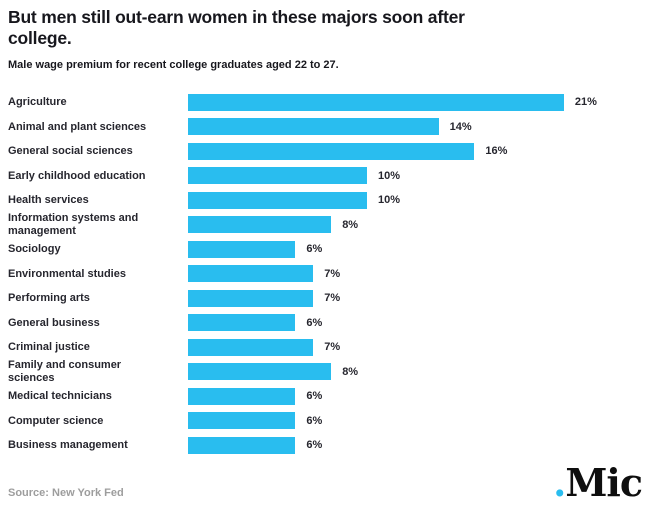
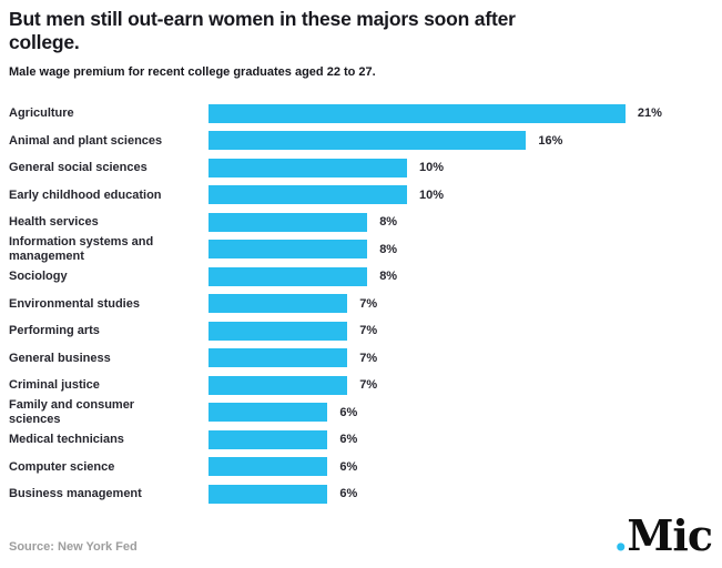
Animal and plant sciences: 14% -> 16%
General social sciences: 16% -> 10%
Health services: 10% -> 8%
Sociology: 6% -> 8%
General business: 6% -> 7%
Family and consumer sciences: 8% -> 6%
